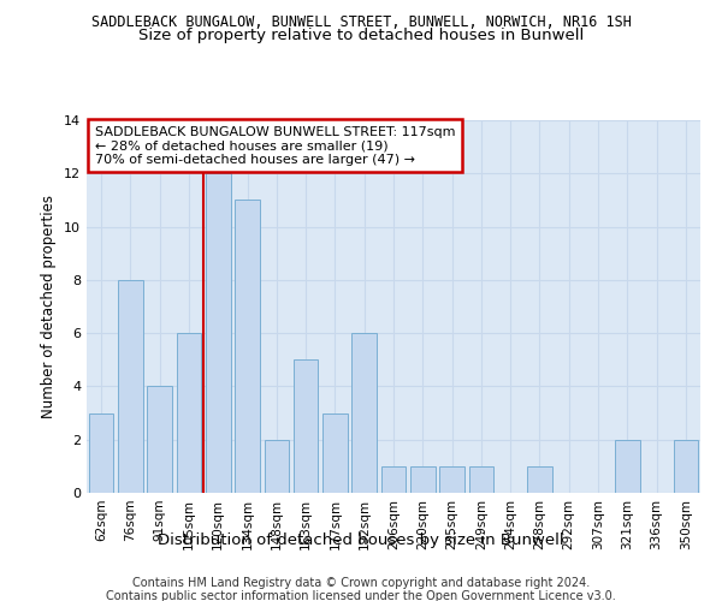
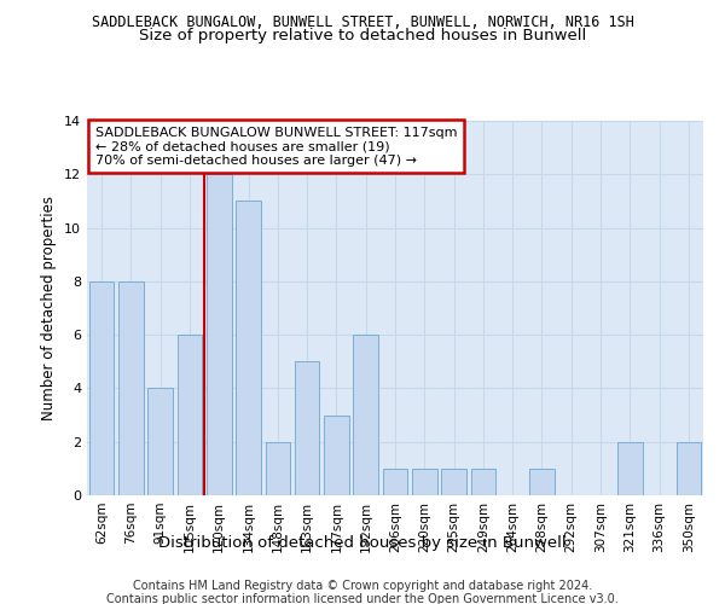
62sqm: 3 -> 8
